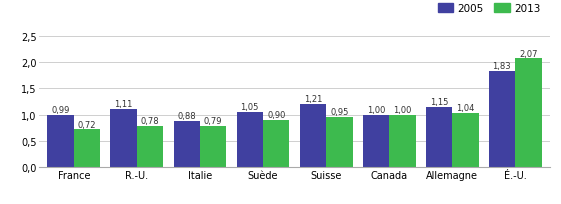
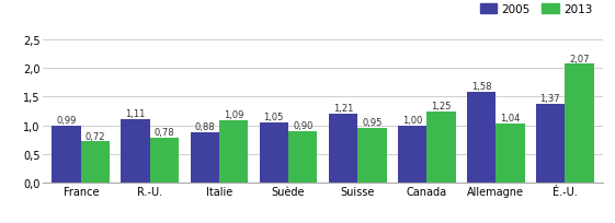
2013/Italie: 0,79 -> 1,09
2013/Canada: 1,00 -> 1,25
2005/Allemagne: 1,15 -> 1,58
2005/É.-U.: 1,83 -> 1,37
